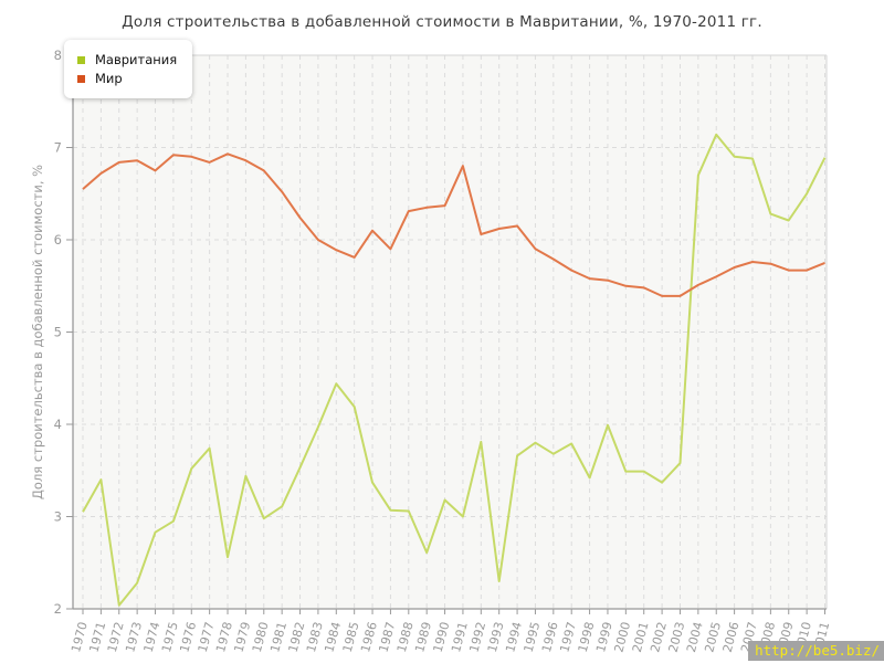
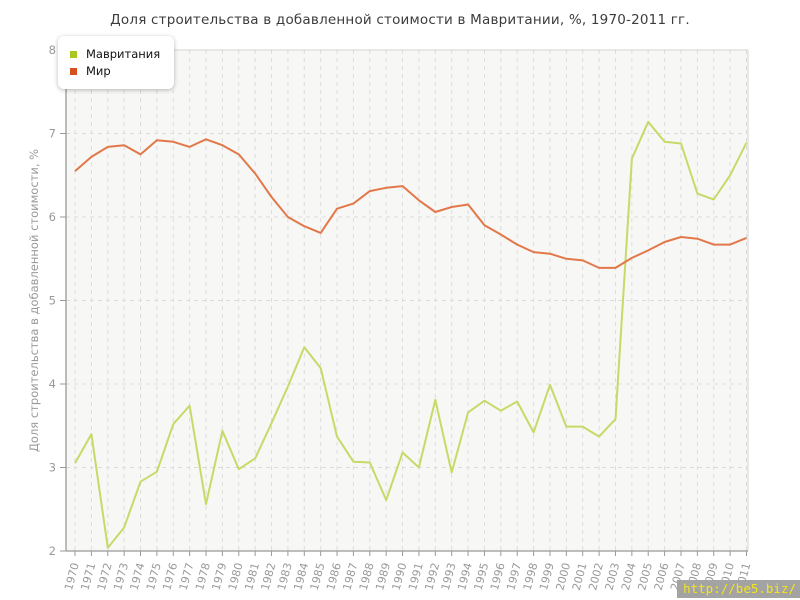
Мир/1987: 5.9 -> 6.2
Мир/1991: 6.8 -> 6.2
Мавритания/1993: 2.3 -> 2.9
